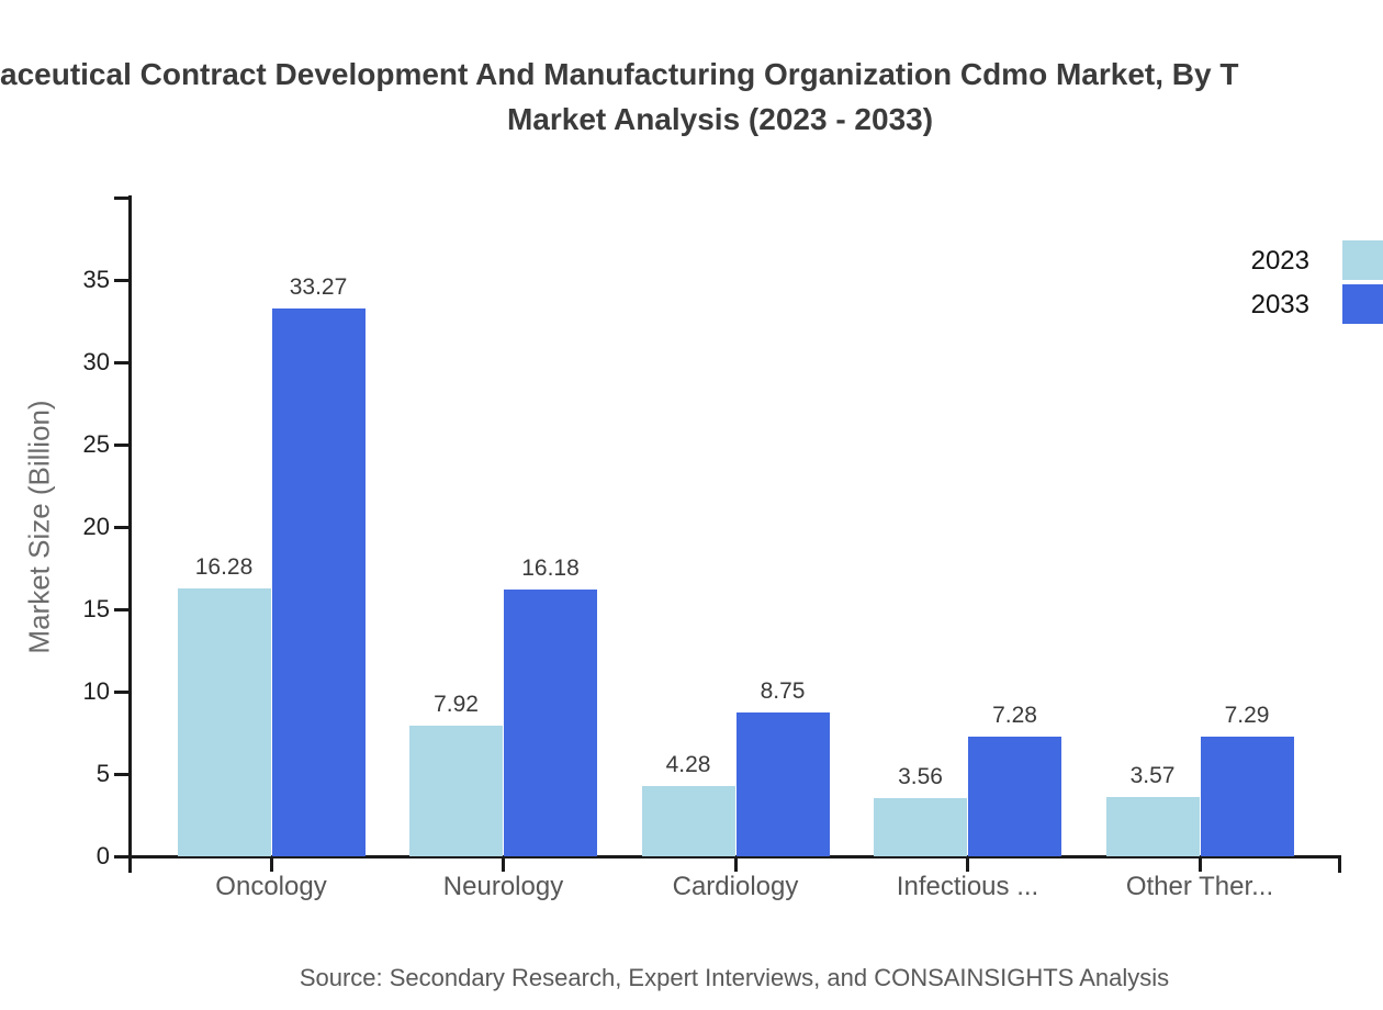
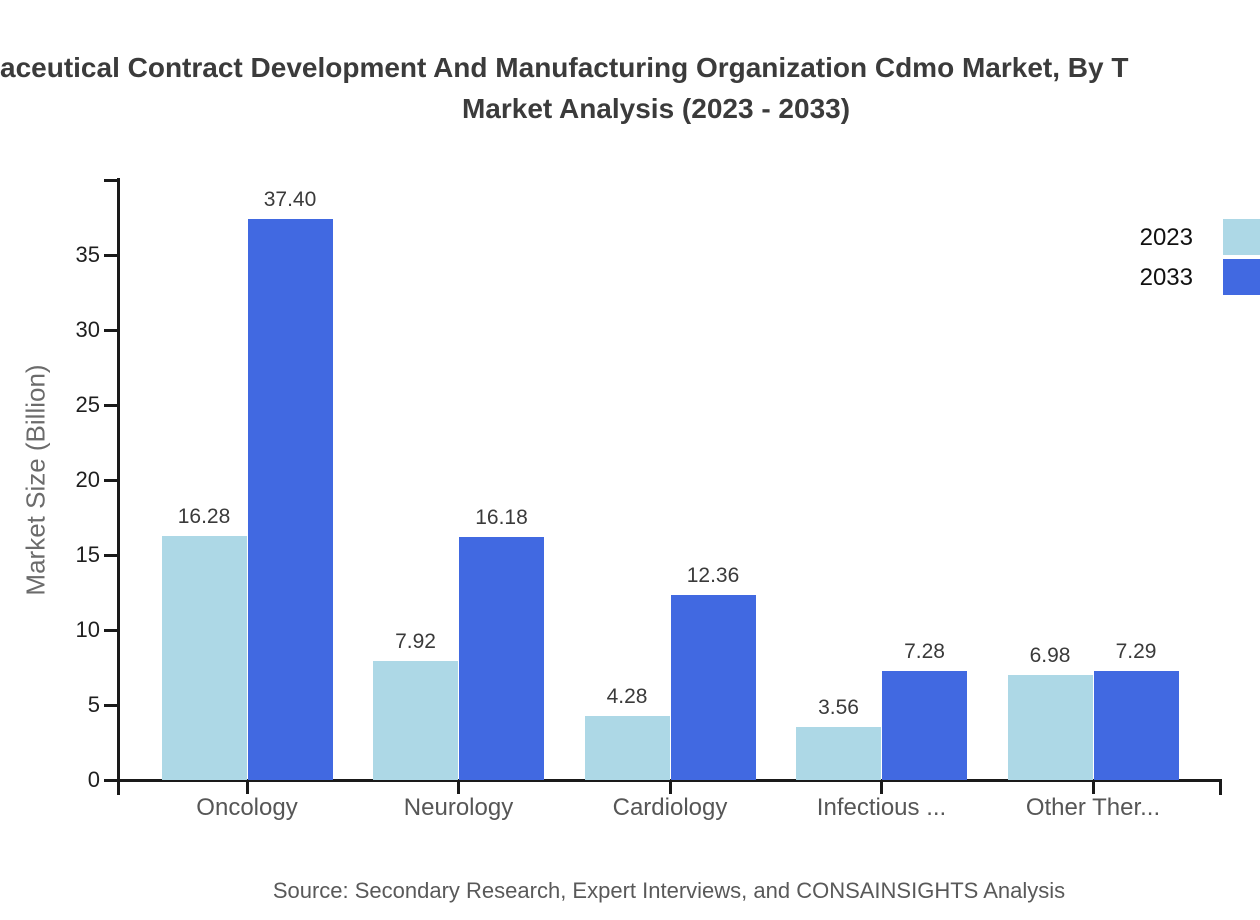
2033/Oncology: 33.27 -> 37.40
2033/Cardiology: 8.75 -> 12.36
2023/Other Ther...: 3.57 -> 6.98
